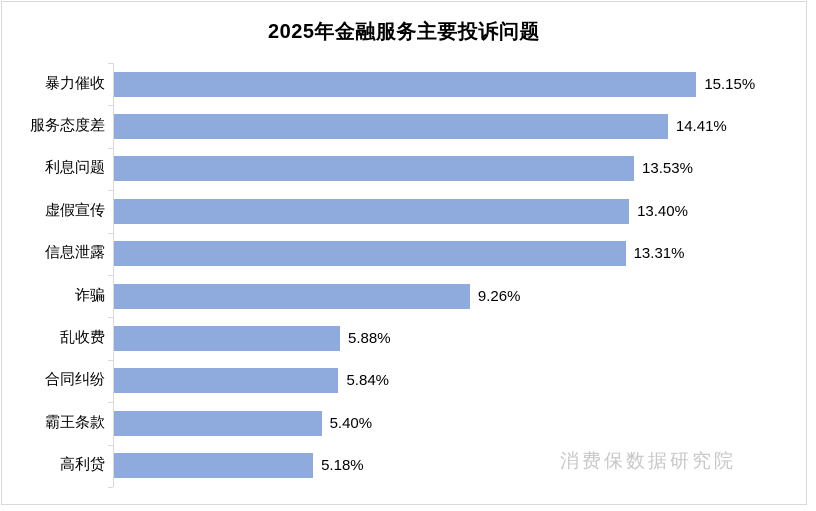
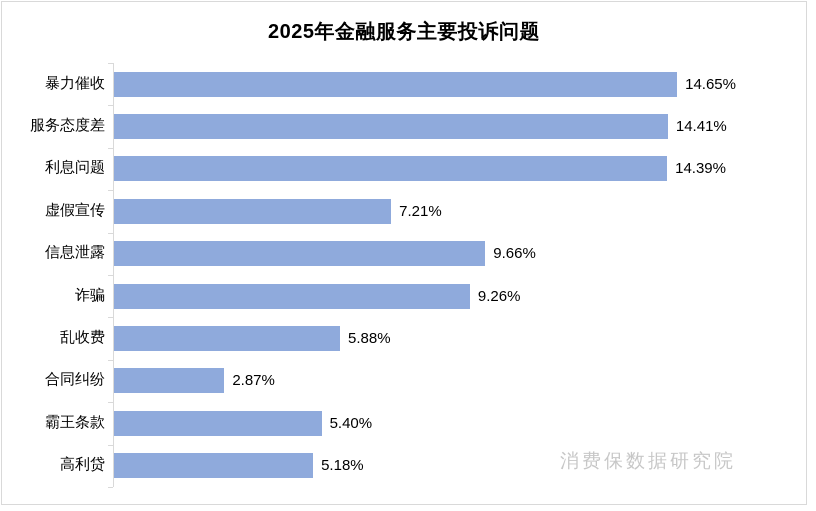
暴力催收: 15.15% -> 14.65%
利息问题: 13.53% -> 14.39%
虚假宣传: 13.40% -> 7.21%
信息泄露: 13.31% -> 9.66%
合同纠纷: 5.84% -> 2.87%
